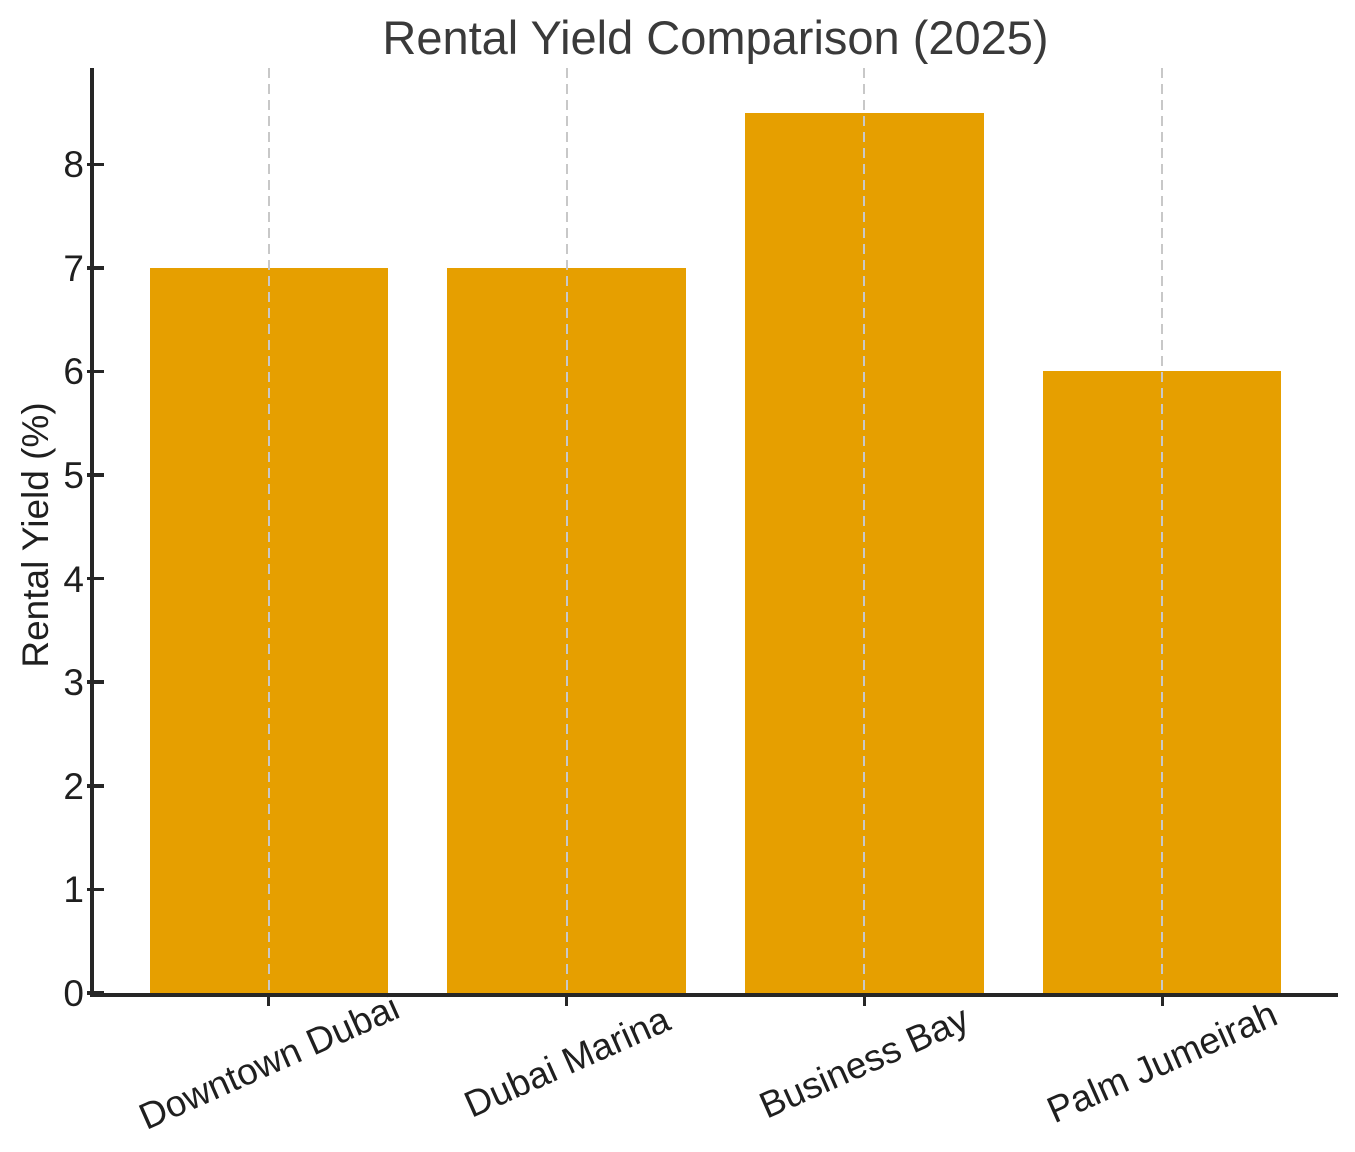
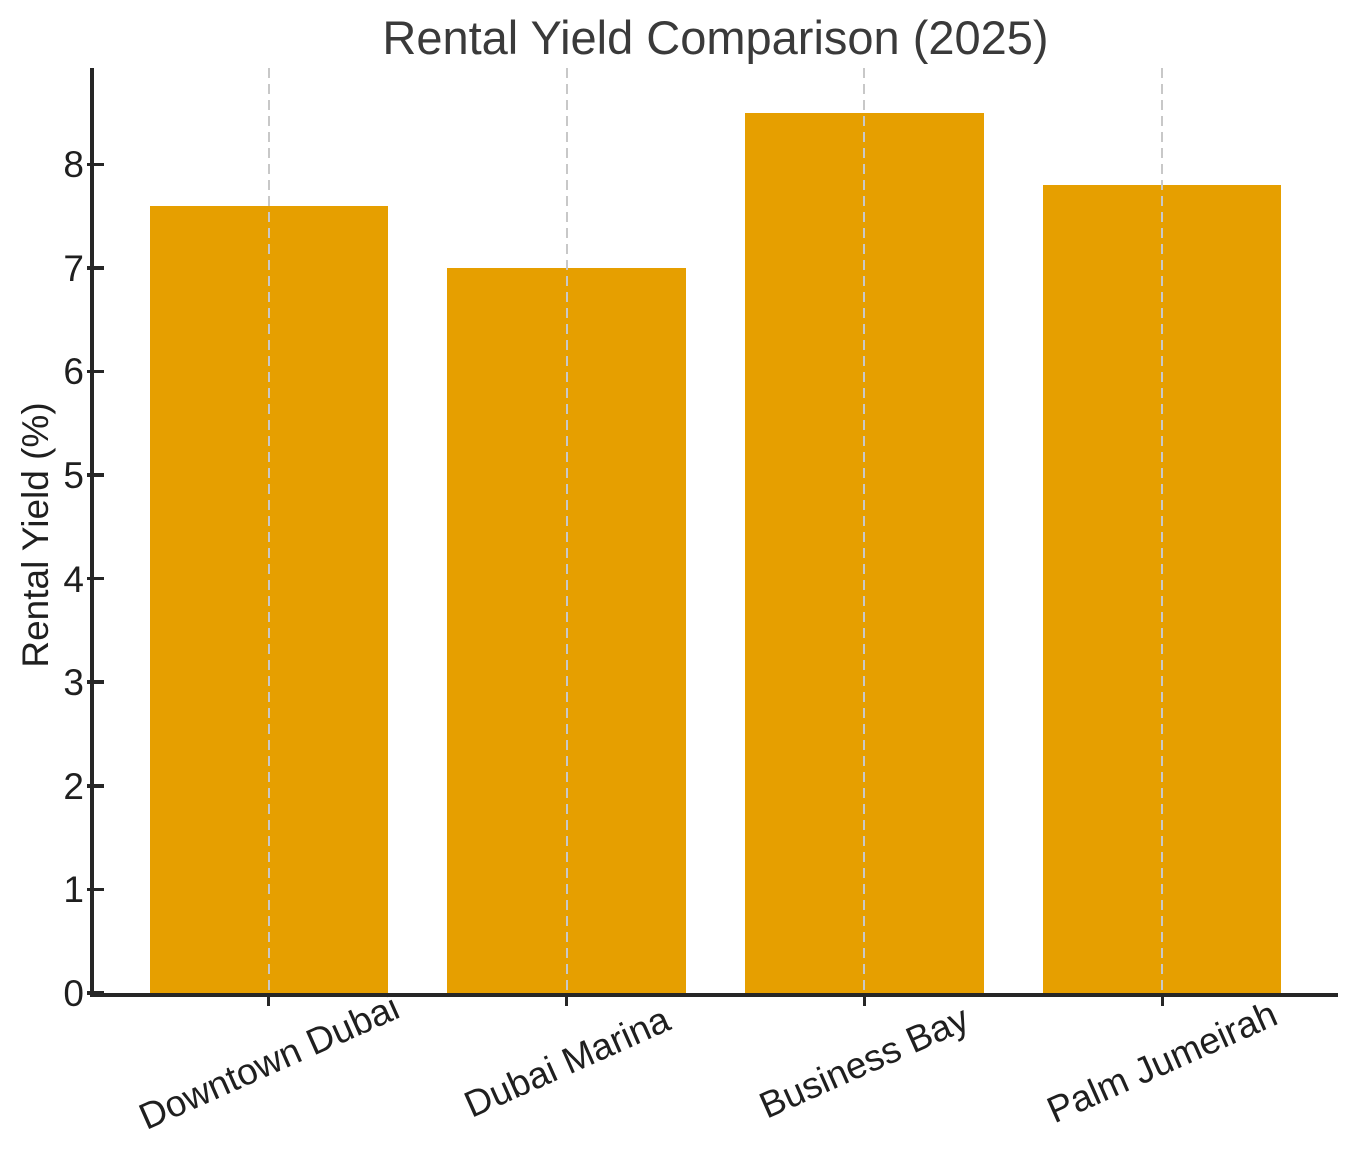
Downtown Dubai: 7.0 -> 7.6
Palm Jumeirah: 6.0 -> 7.8
